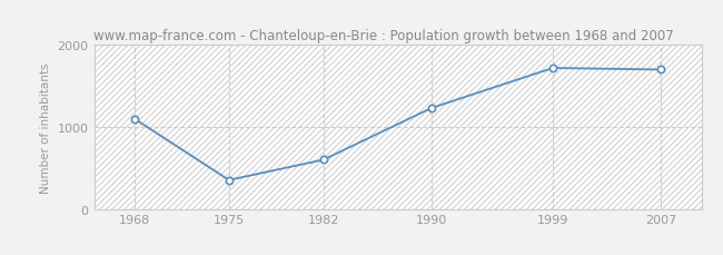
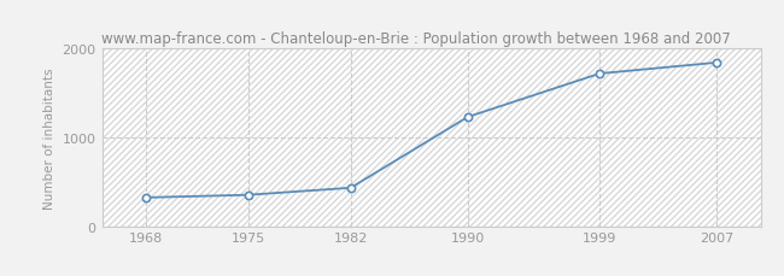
1968: 1100 -> 320
1982: 600 -> 430
2007: 1700 -> 1840
